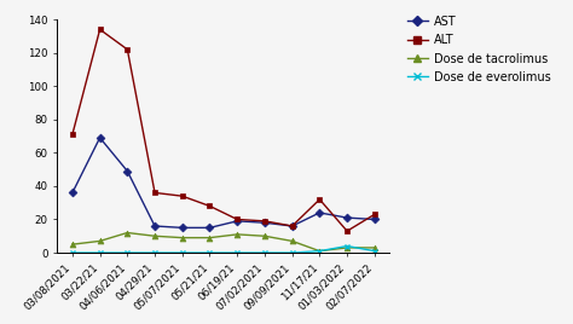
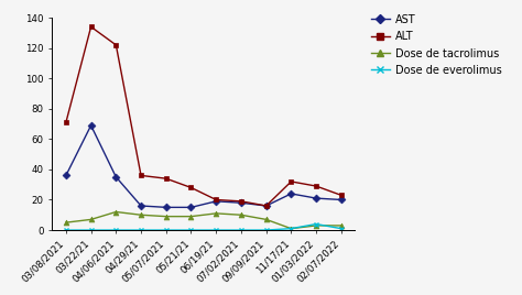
AST/04/06/2021: 49 -> 35
ALT/01/03/2022: 13 -> 29
